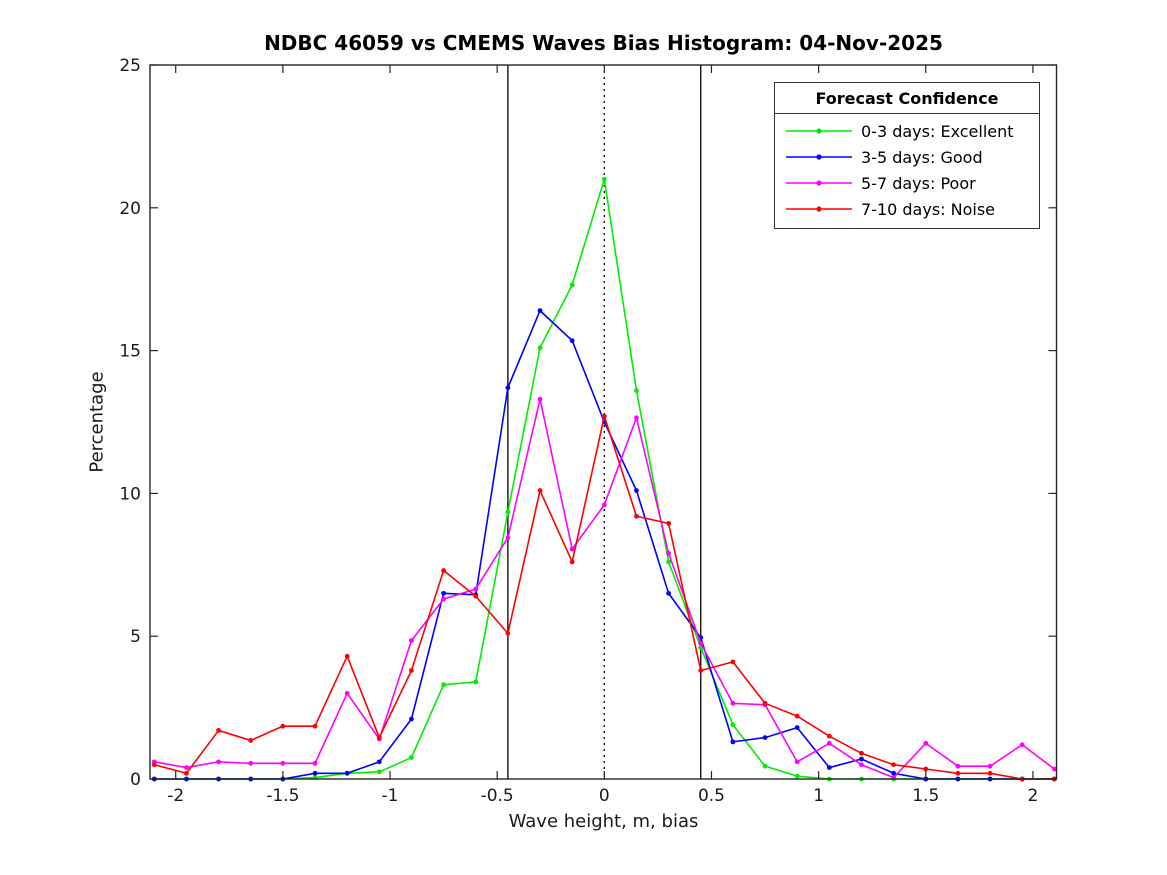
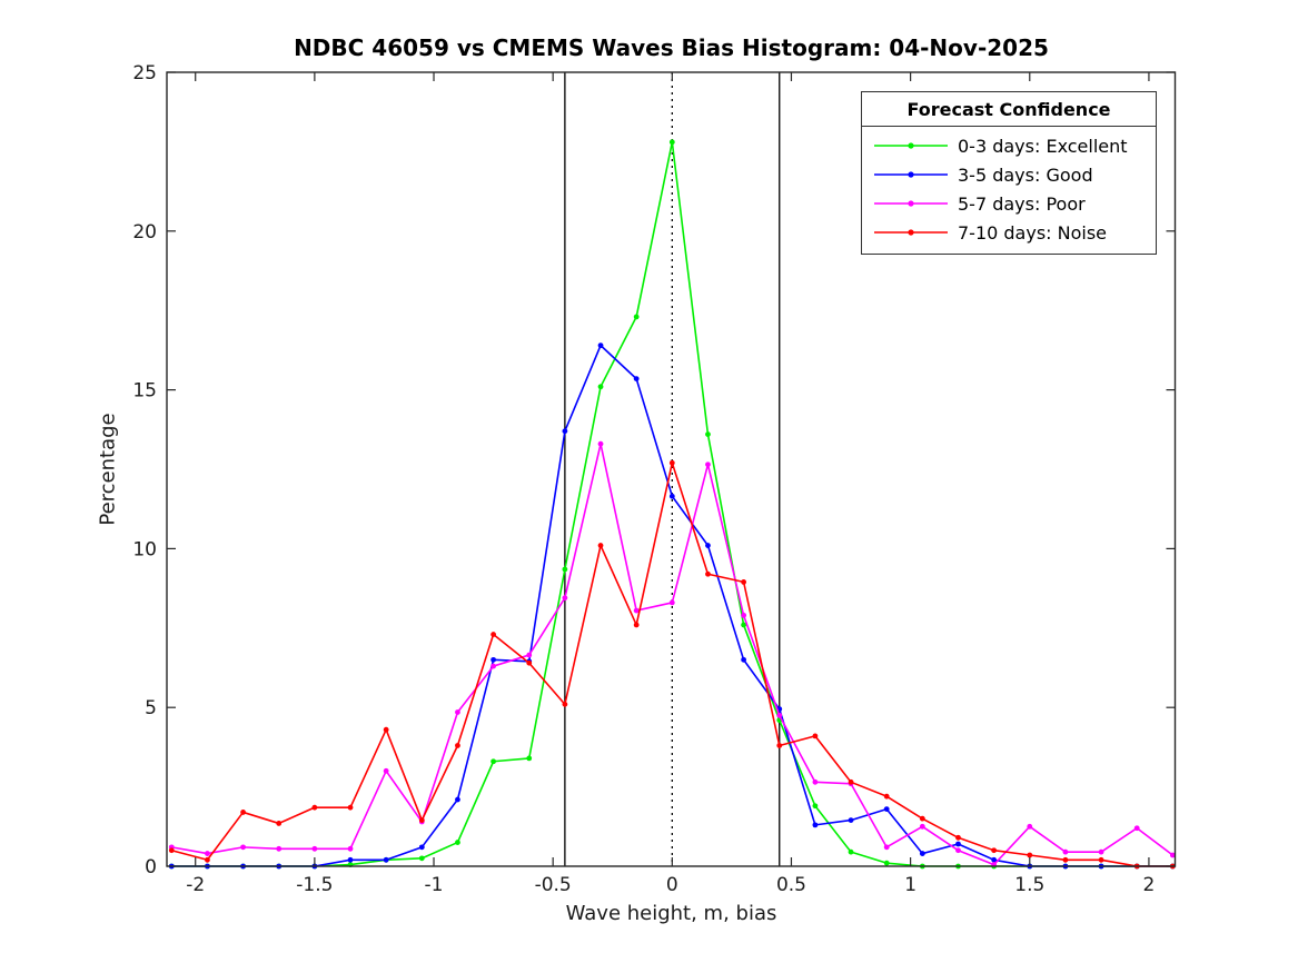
0-3 days: Excellent/0: 21,0 -> 22,8
3-5 days: Good/0: 12,5 -> 11,7
5-7 days: Poor/0: 9,6 -> 8,3
